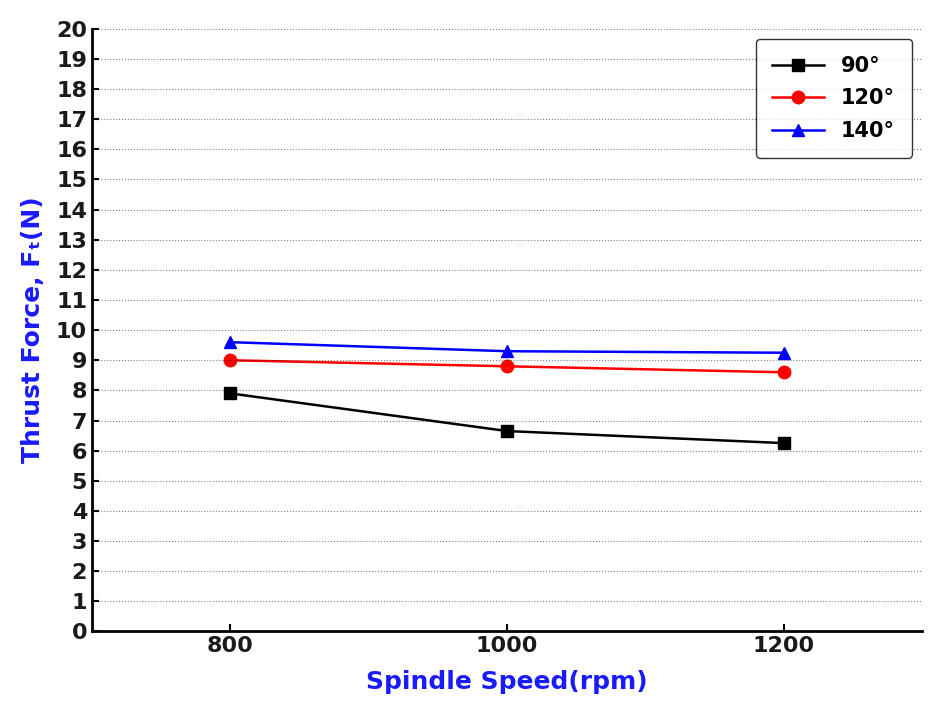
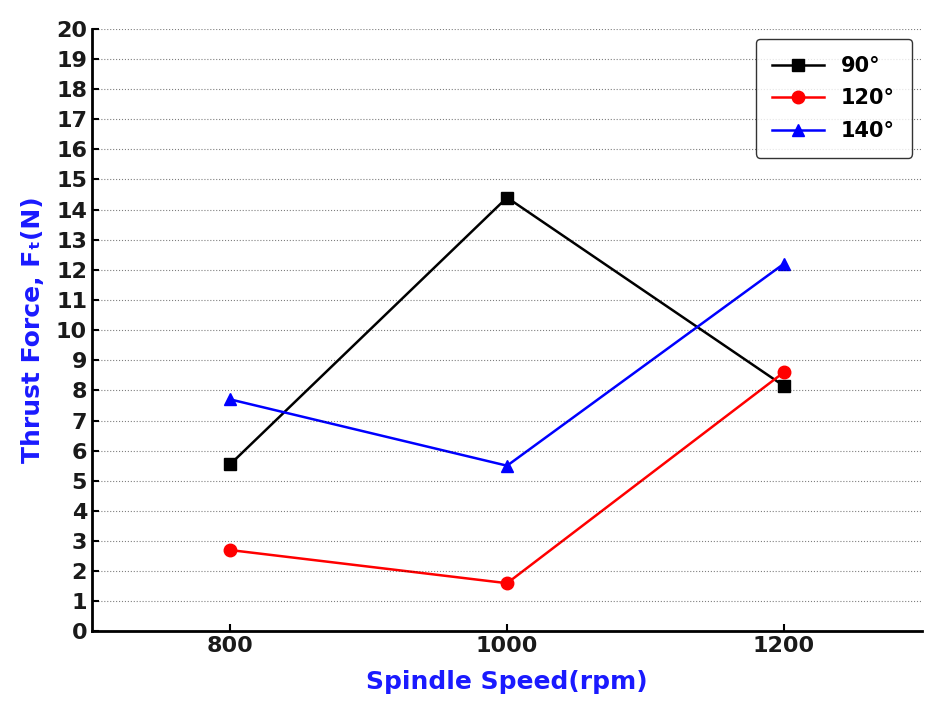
90°/800: 7.90 -> 5.55
120°/800: 9.0 -> 2.7
140°/800: 9.60 -> 7.70
90°/1000: 6.65 -> 14.40
120°/1000: 8.8 -> 1.6
140°/1000: 9.30 -> 5.50
90°/1200: 6.25 -> 8.15
140°/1200: 9.25 -> 12.20
